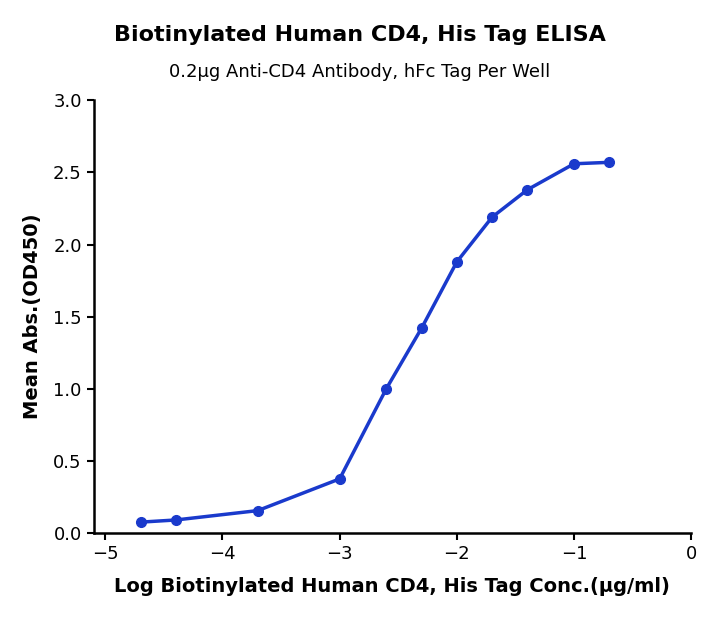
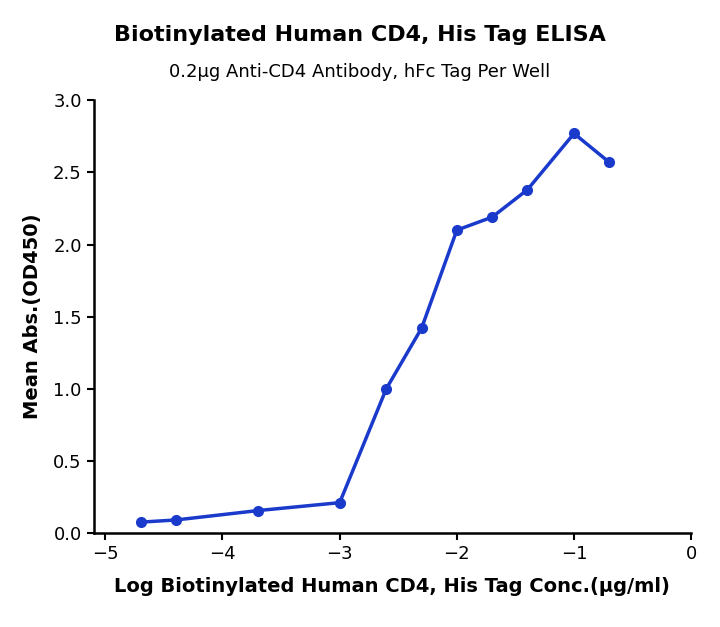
−3: 0.38 -> 0.21
−2: 1.88 -> 2.10
−1: 2.56 -> 2.77
